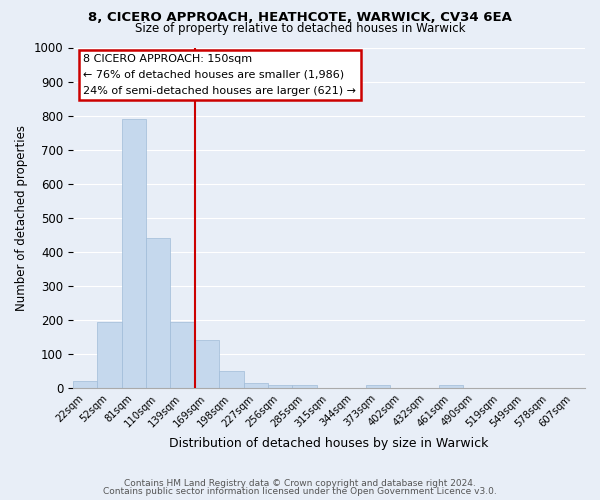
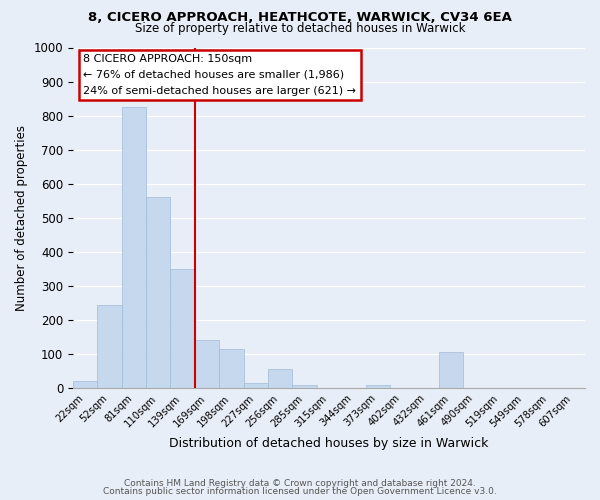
52sqm: 195 -> 245
81sqm: 790 -> 825
110sqm: 440 -> 560
139sqm: 195 -> 350
198sqm: 50 -> 115
256sqm: 10 -> 55
461sqm: 10 -> 105
